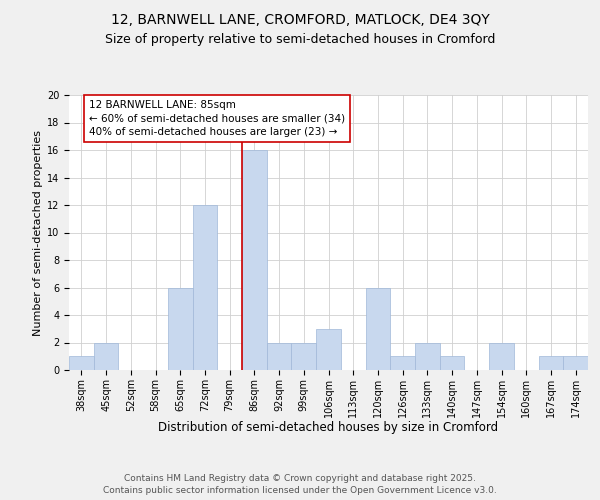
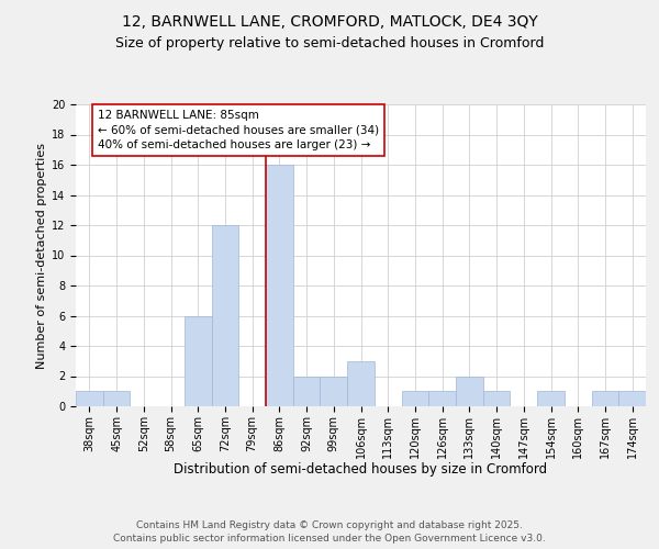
45sqm: 2 -> 1
120sqm: 6 -> 1
154sqm: 2 -> 1
